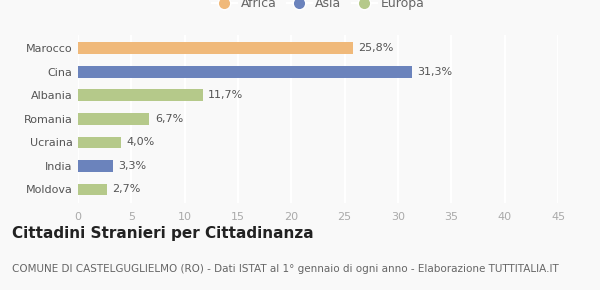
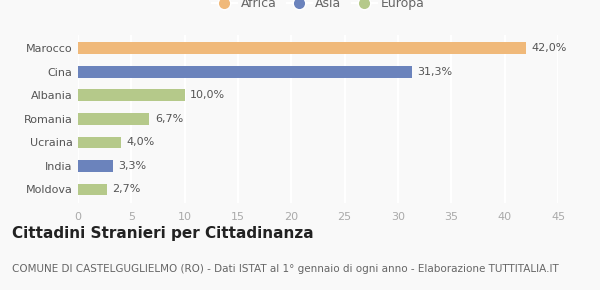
Marocco: 25,8% -> 42,0%
Albania: 11,7% -> 10,0%
